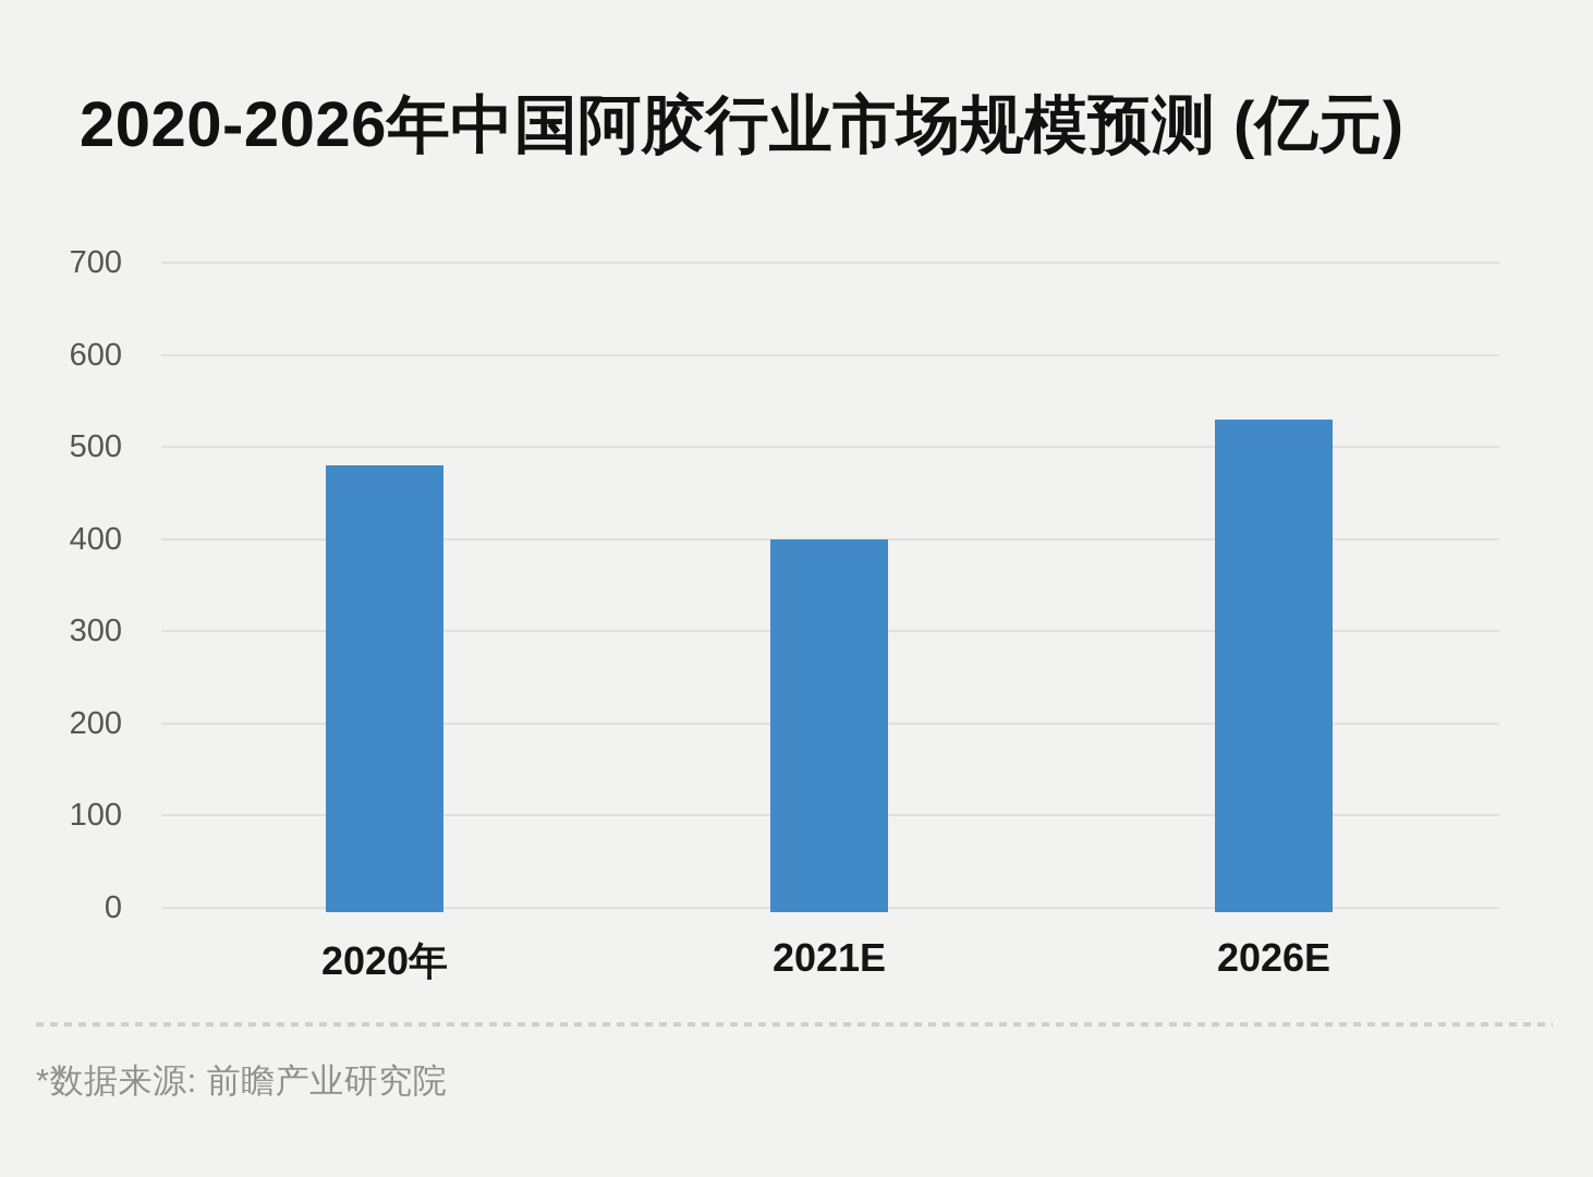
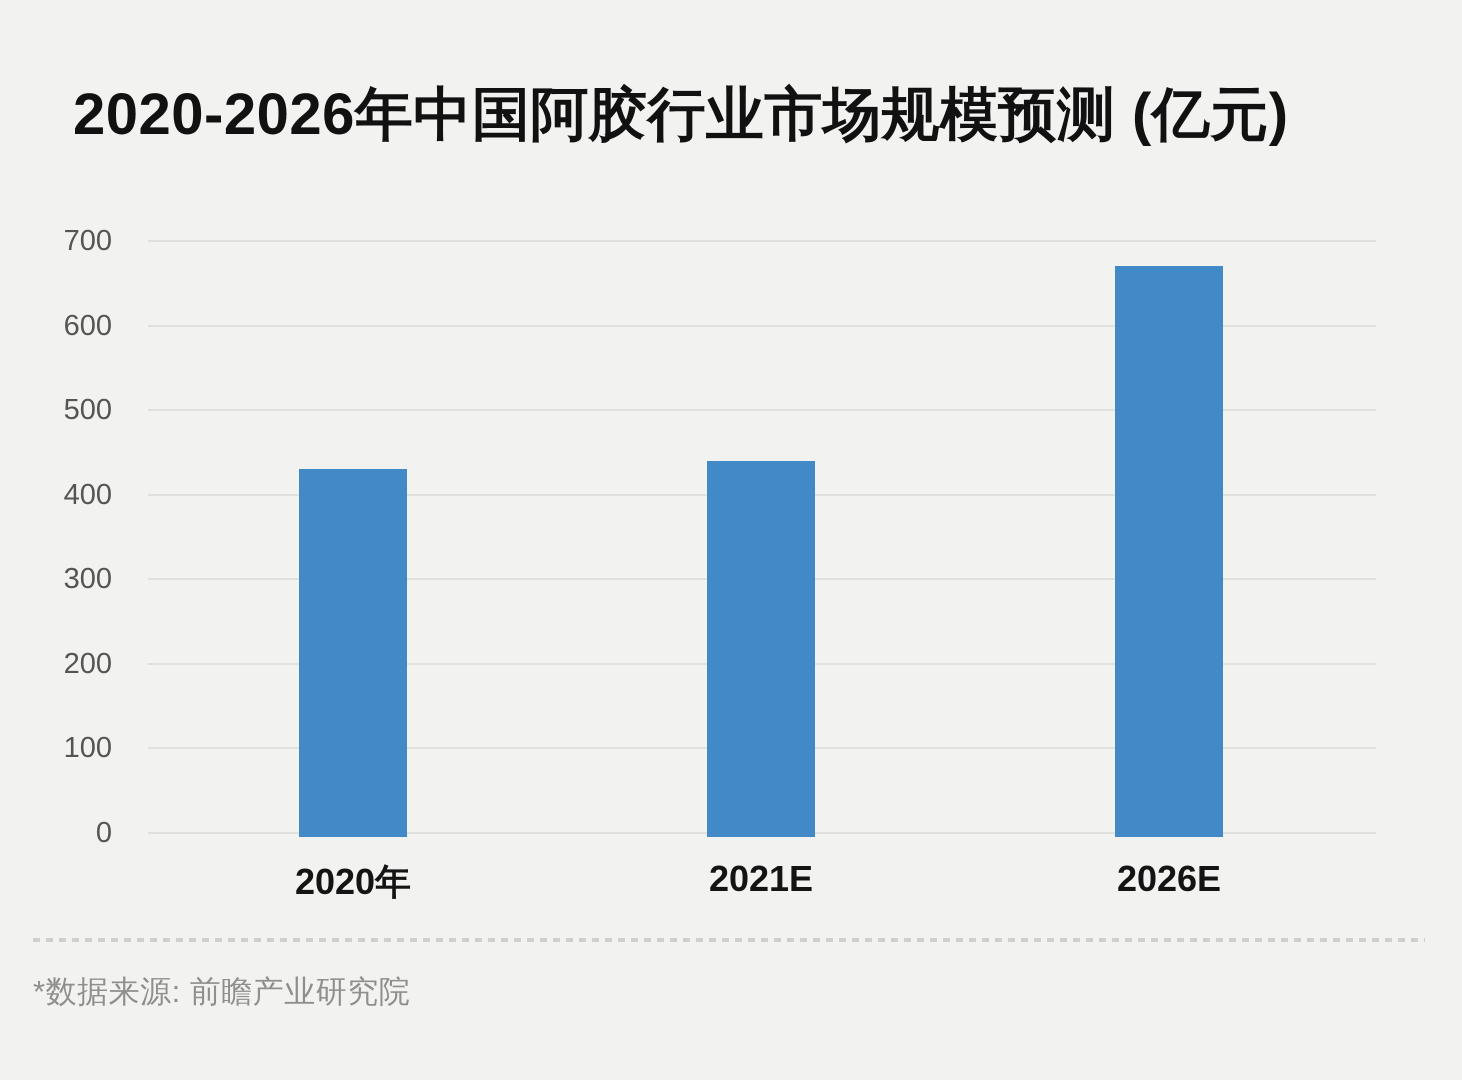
2020年: 480 -> 430
2021E: 400 -> 440
2026E: 530 -> 670
